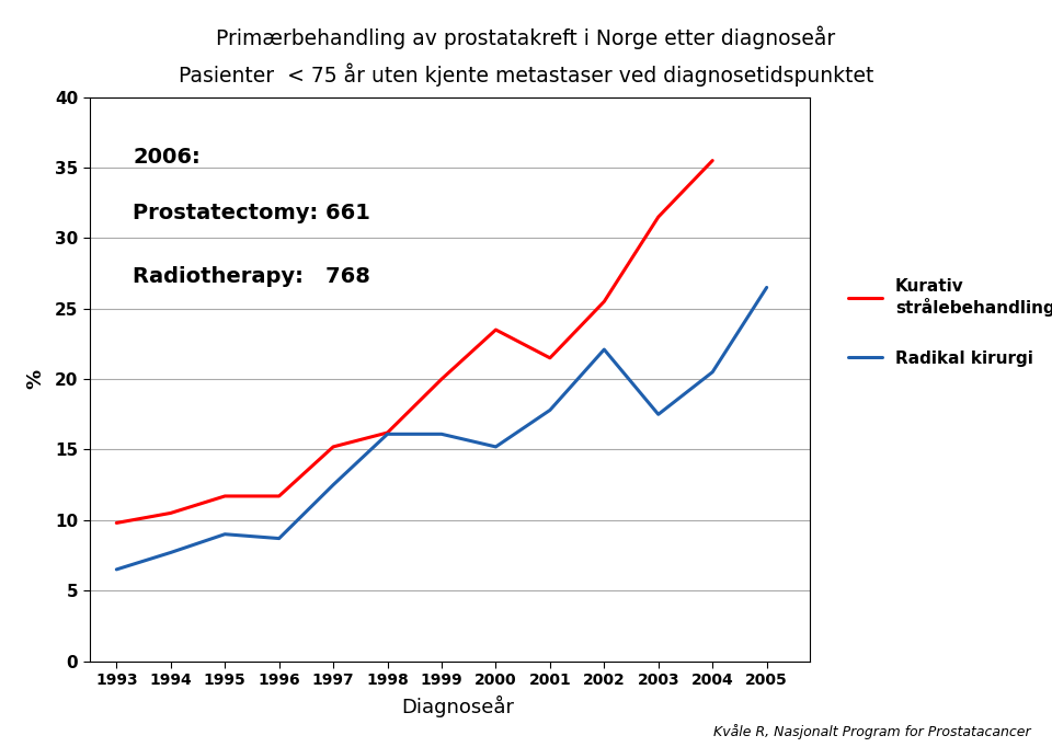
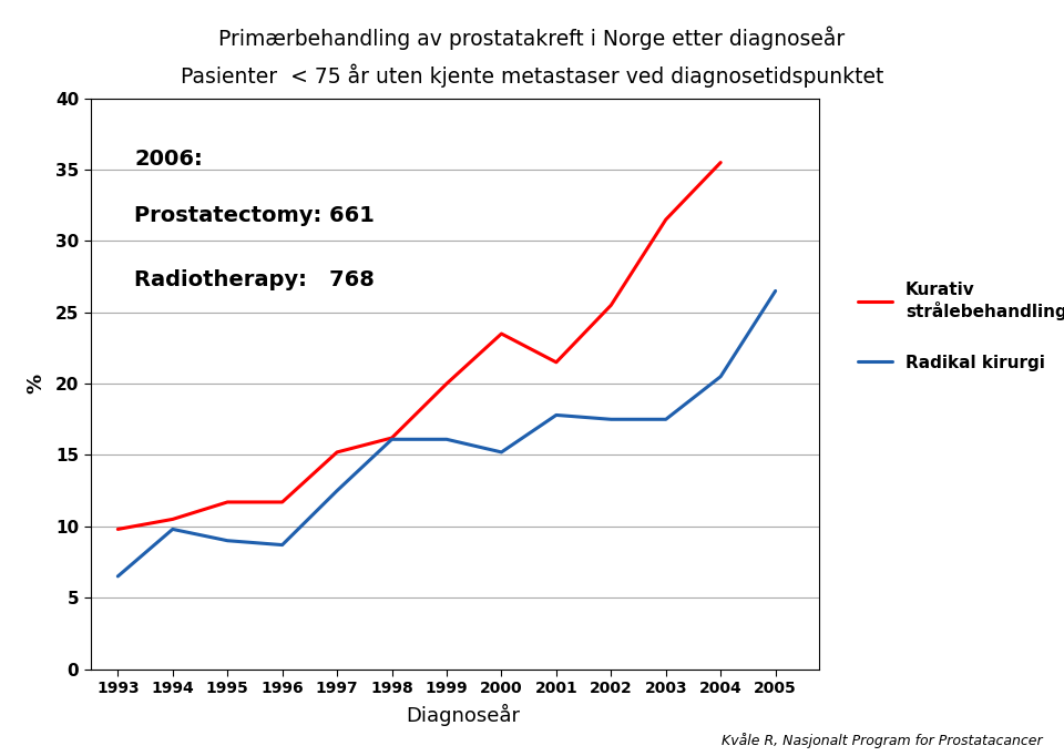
Radikal kirurgi/1994: 7.7 -> 9.8
Radikal kirurgi/2002: 22.1 -> 17.5
